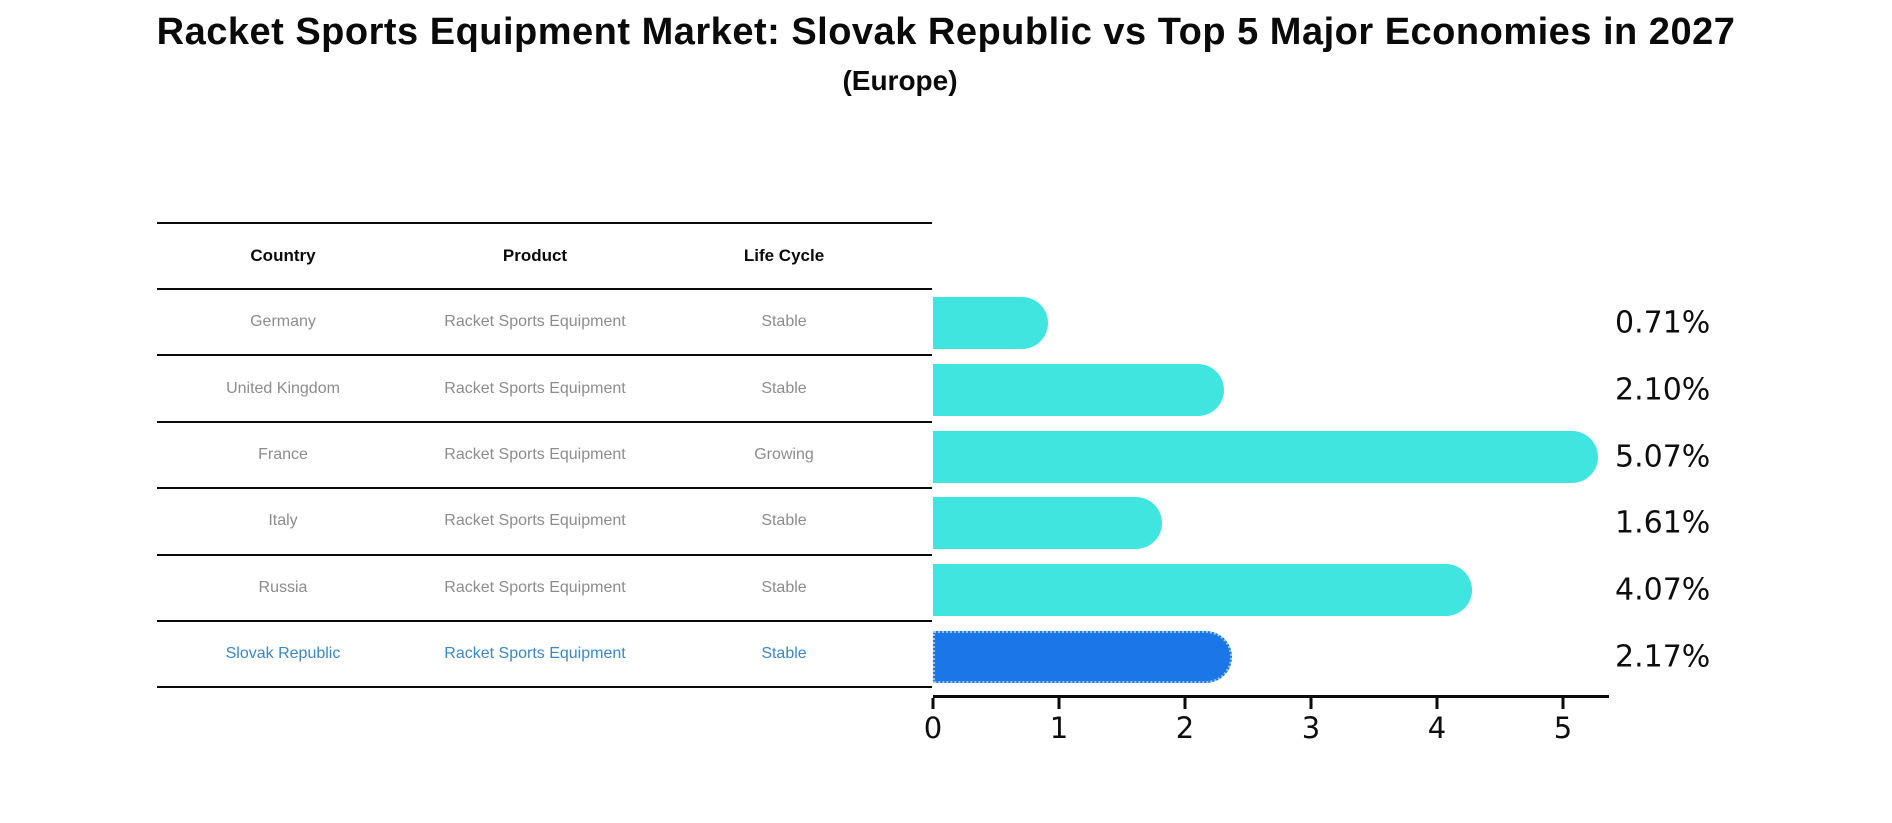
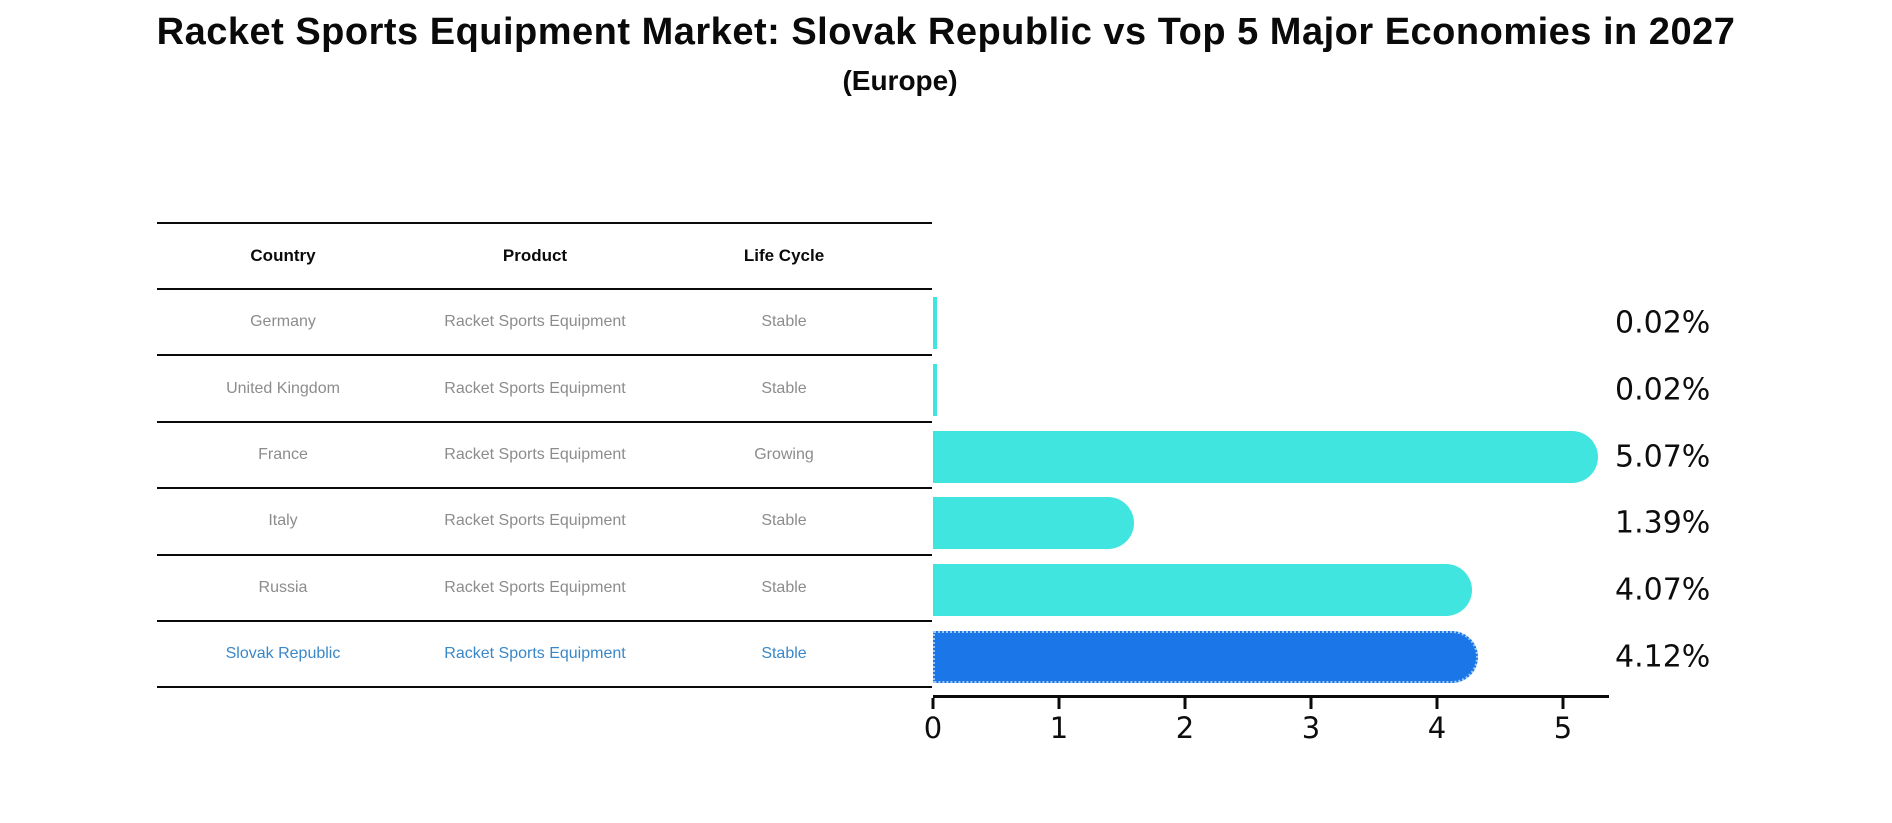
Germany: 0.71% -> 0.02%
United Kingdom: 2.10% -> 0.02%
Italy: 1.61% -> 1.39%
Slovak Republic: 2.17% -> 4.12%
